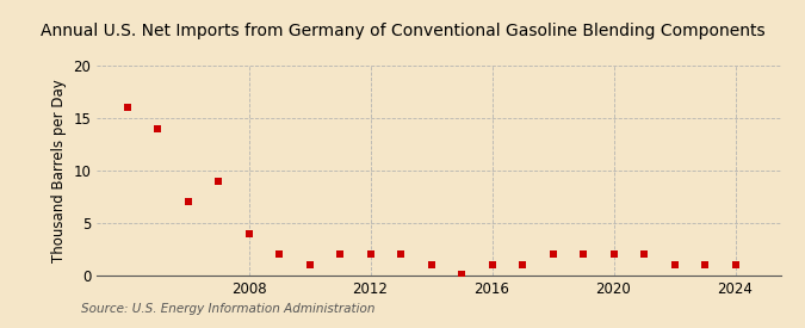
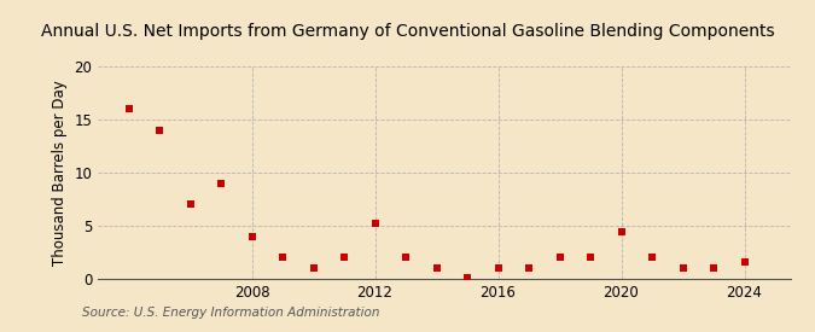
2012: 2.0 -> 5.2
2020: 2.0 -> 4.4
2024: 1.0 -> 1.6
